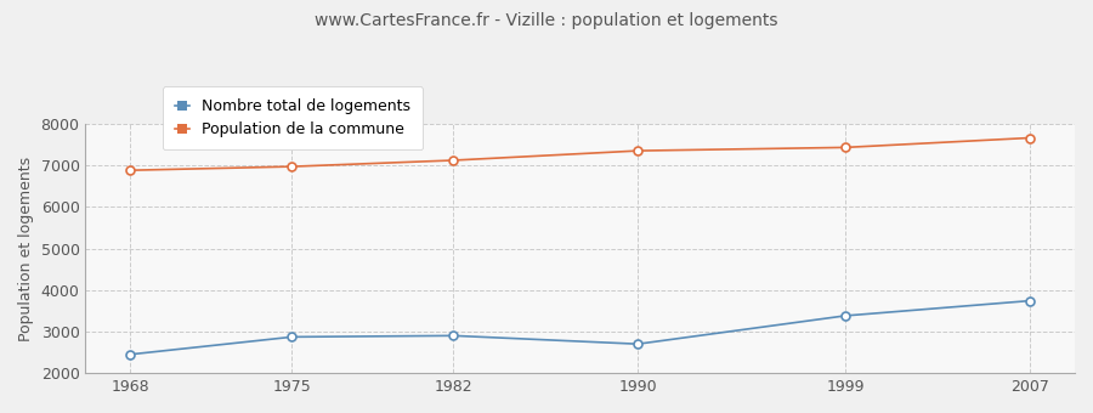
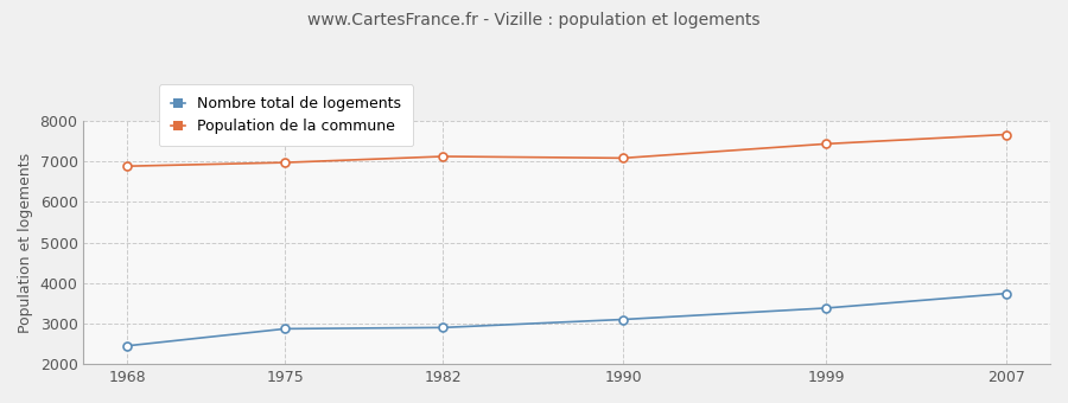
Nombre total de logements/1990: 2700 -> 3100
Population de la commune/1990: 7350 -> 7080
